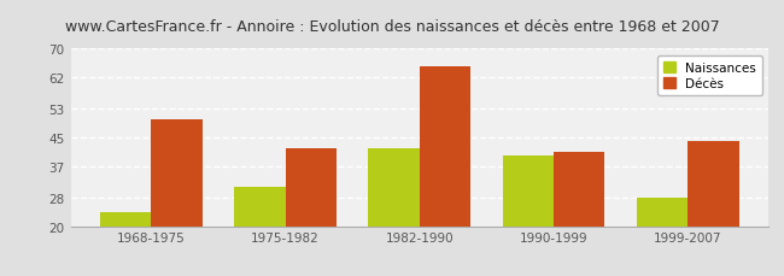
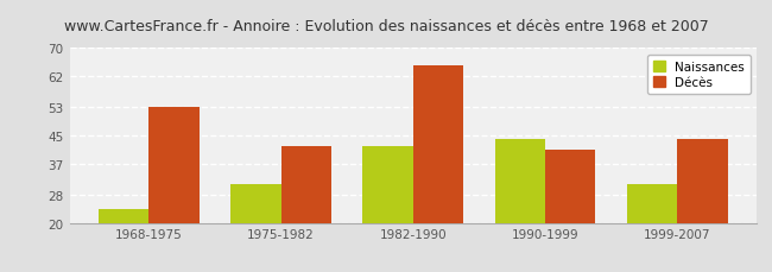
Décès/1968-1975: 50 -> 53
Naissances/1990-1999: 40 -> 44
Naissances/1999-2007: 28 -> 31
